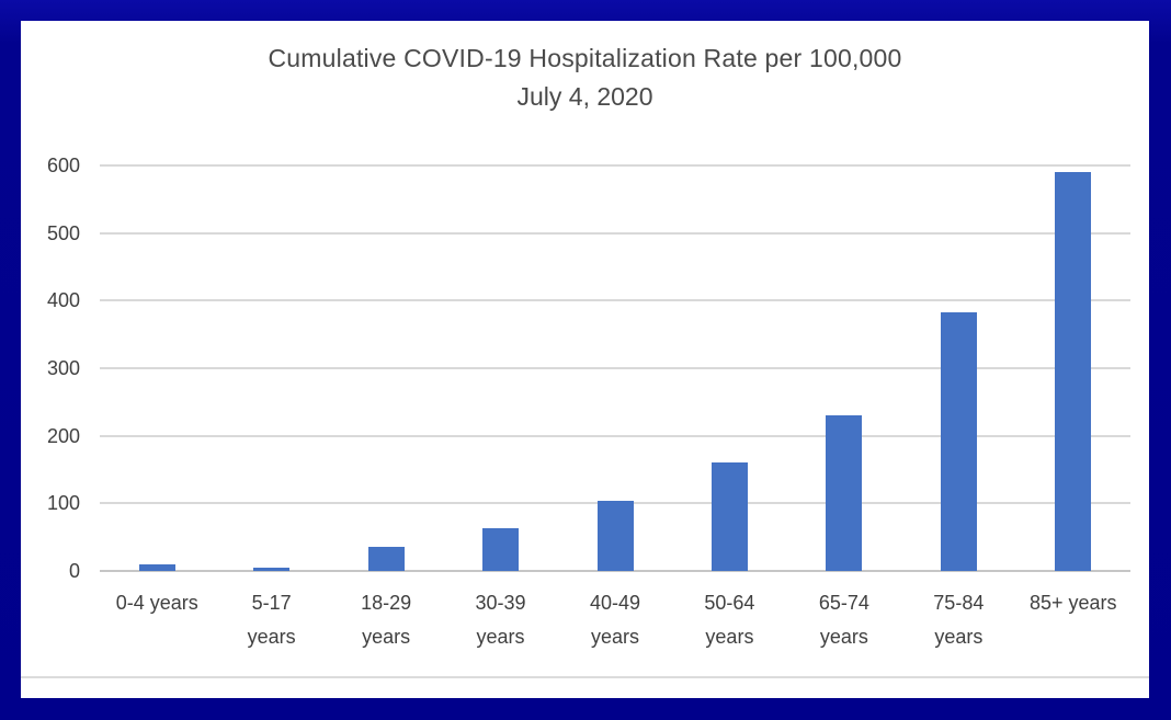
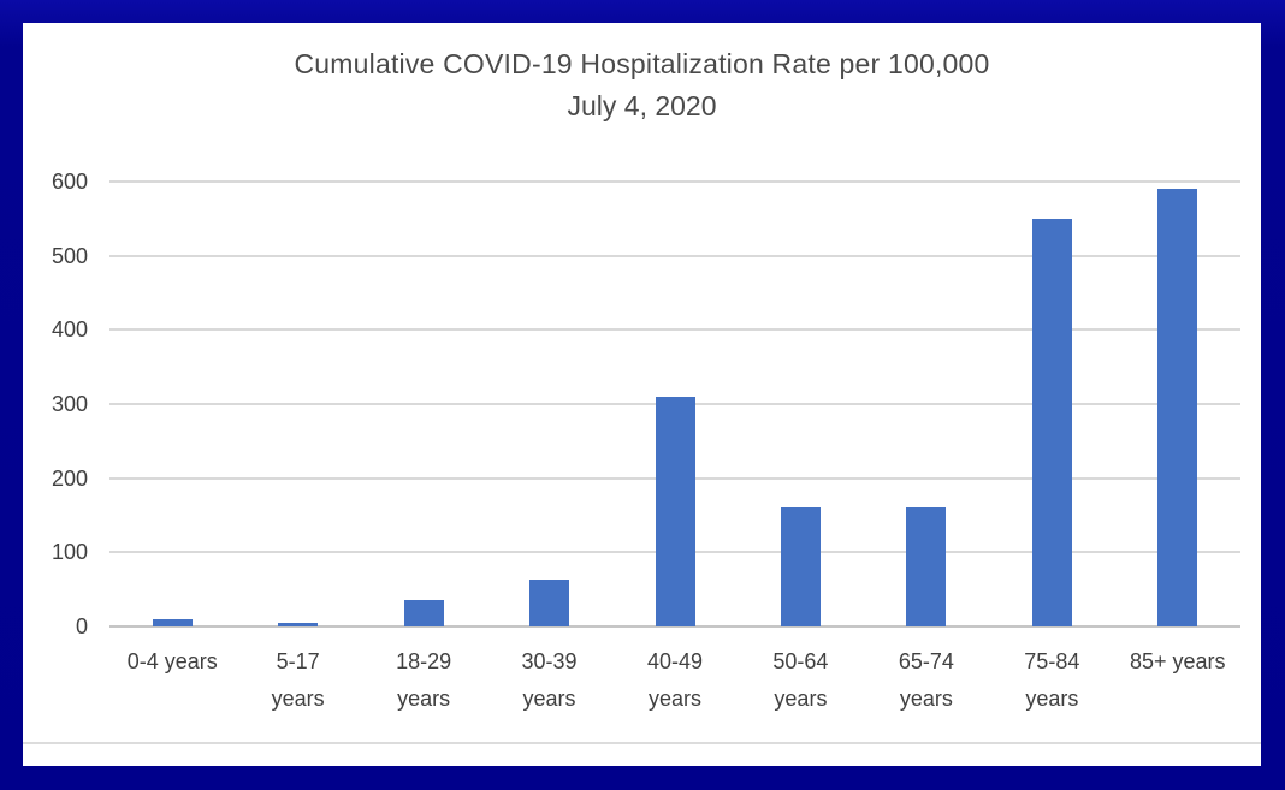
40-49 years: 100 -> 310
65-74 years: 230 -> 160
75-84 years: 380 -> 550
